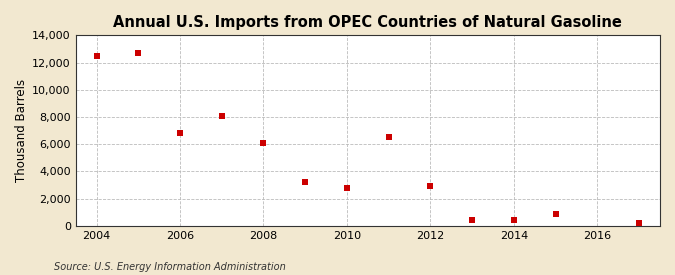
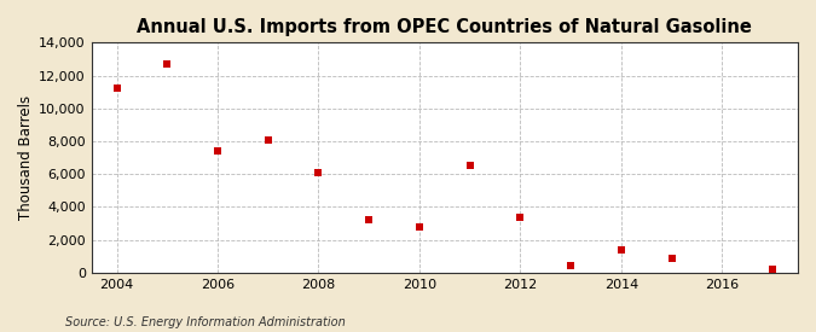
2004: 12,500 -> 11,200
2006: 6,800 -> 7,400
2012: 2,900 -> 3,400
2014: 400 -> 1,400
